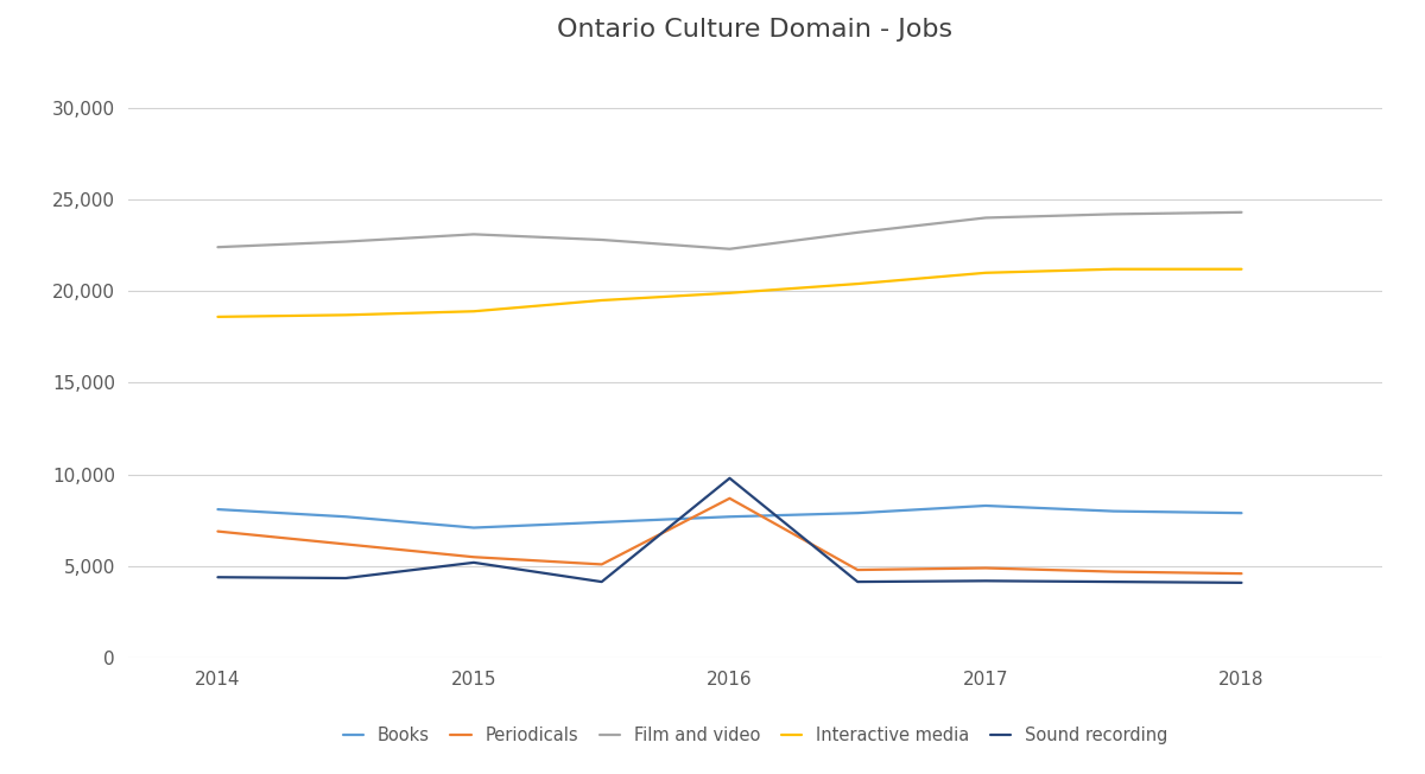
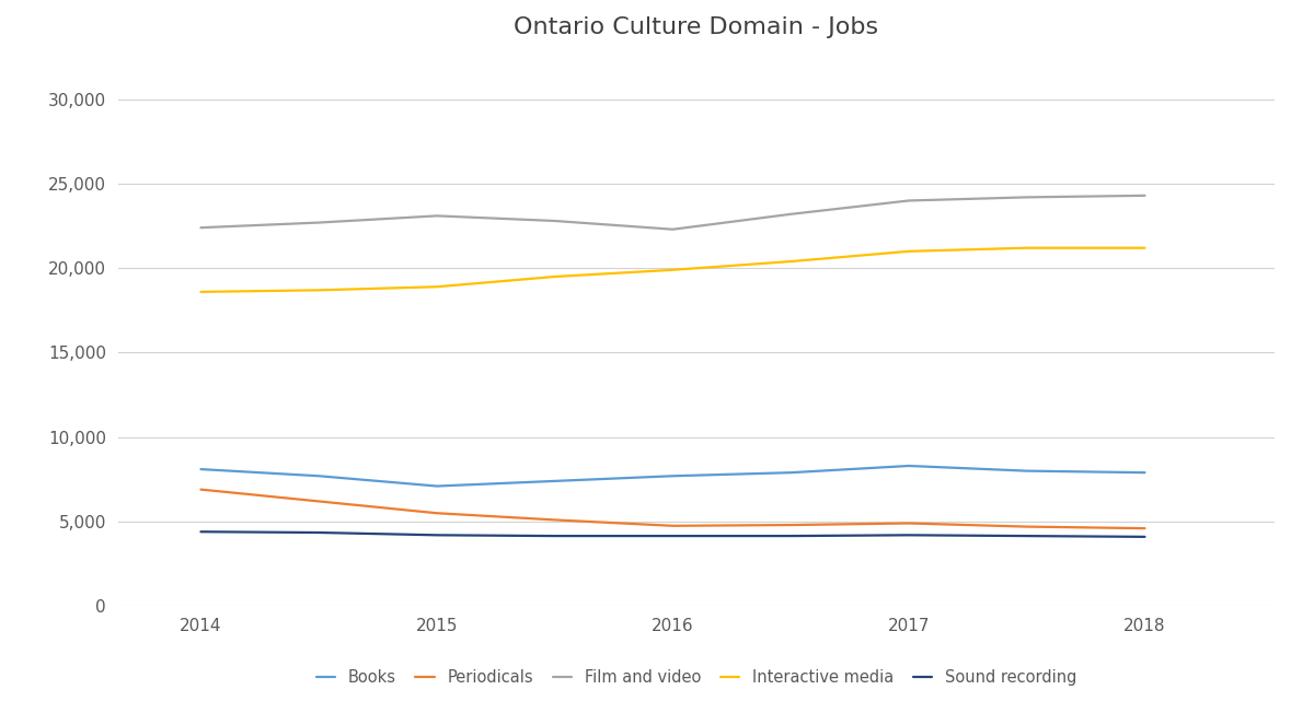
Sound recording/2015: 5,200 -> 4,200
Periodicals/2016: 8,700 -> 4,800
Sound recording/2016: 9,800 -> 4,200
